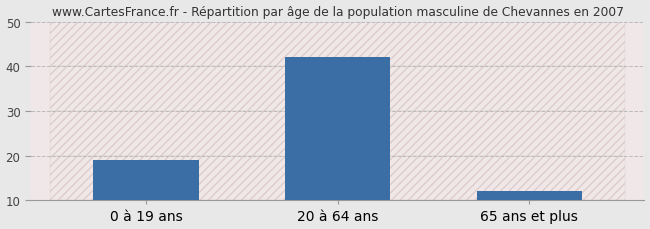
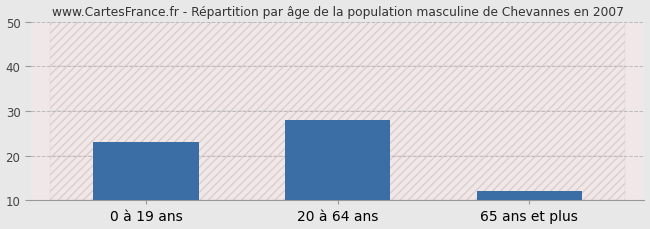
0 à 19 ans: 19 -> 23
20 à 64 ans: 42 -> 28
